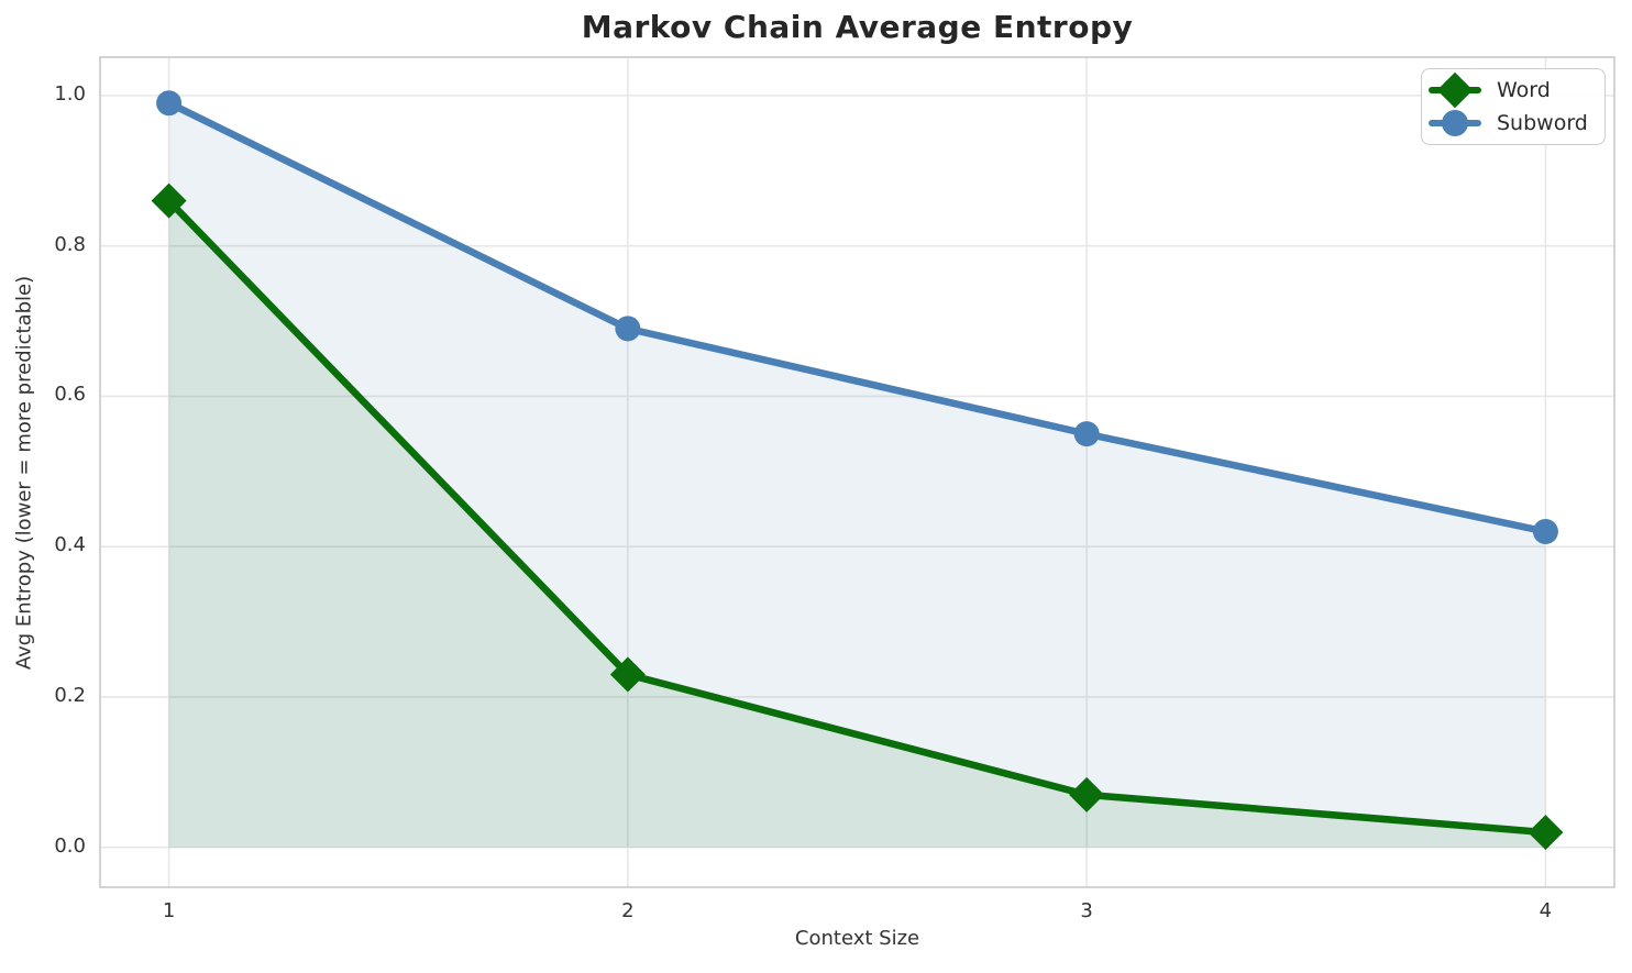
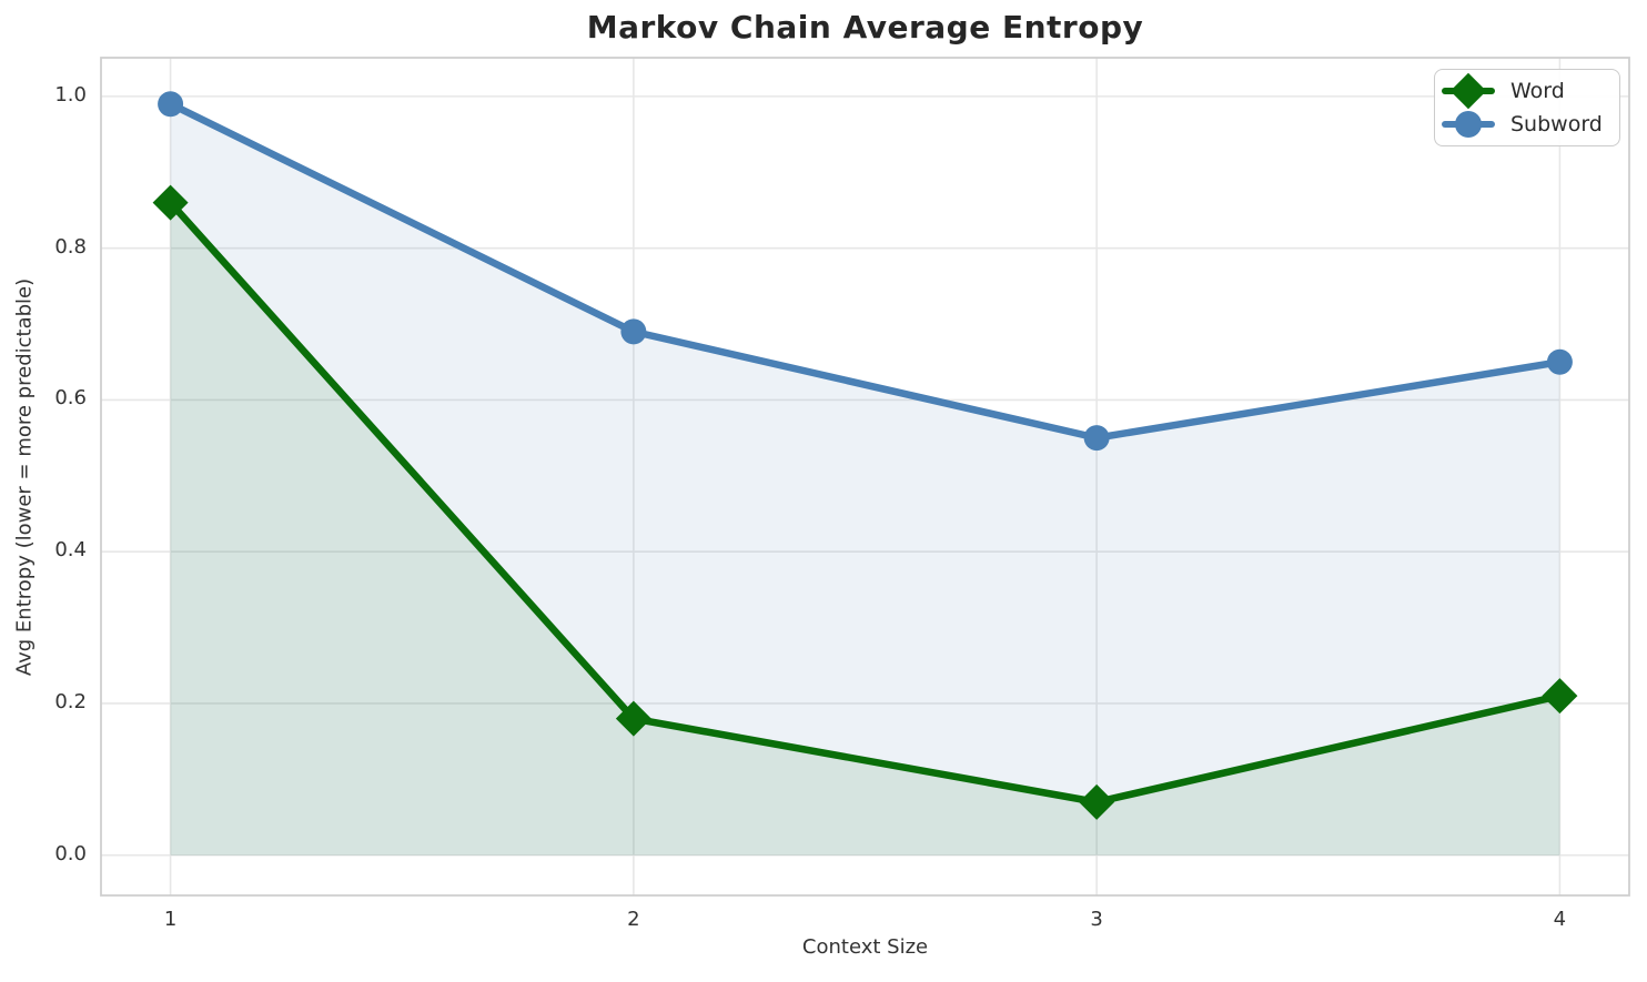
Word/2: 0.23 -> 0.18
Word/4: 0.02 -> 0.21
Subword/4: 0.42 -> 0.65
